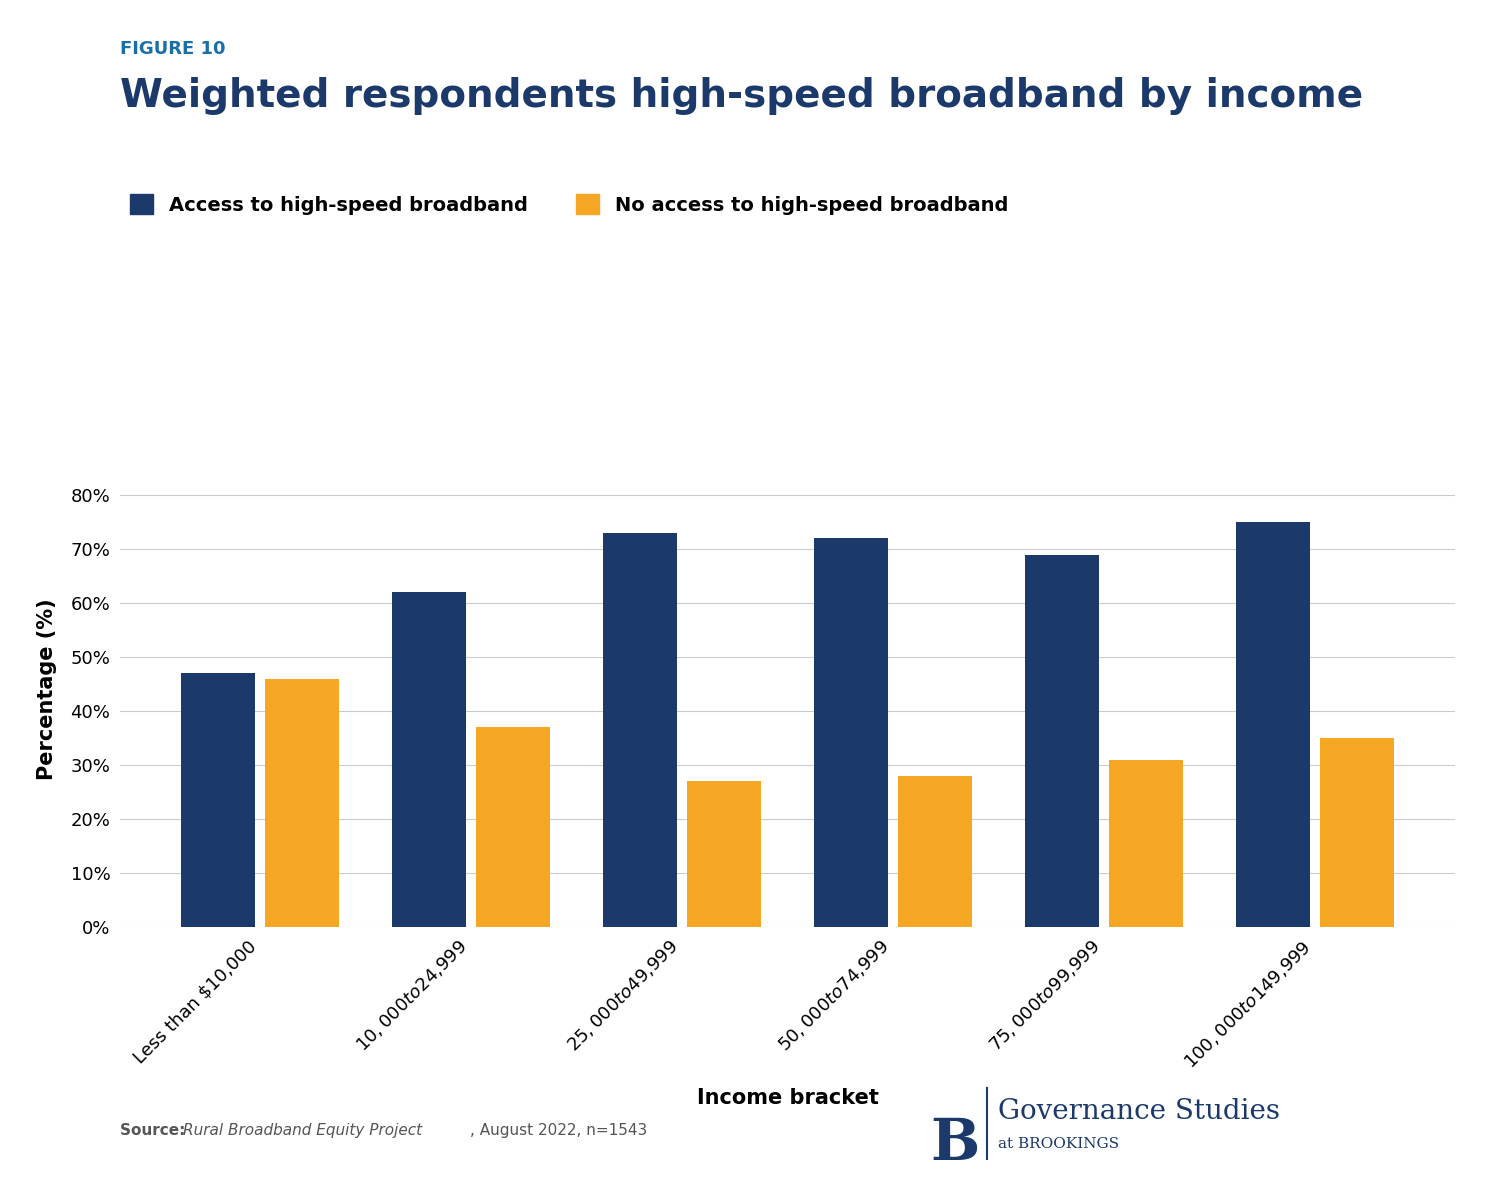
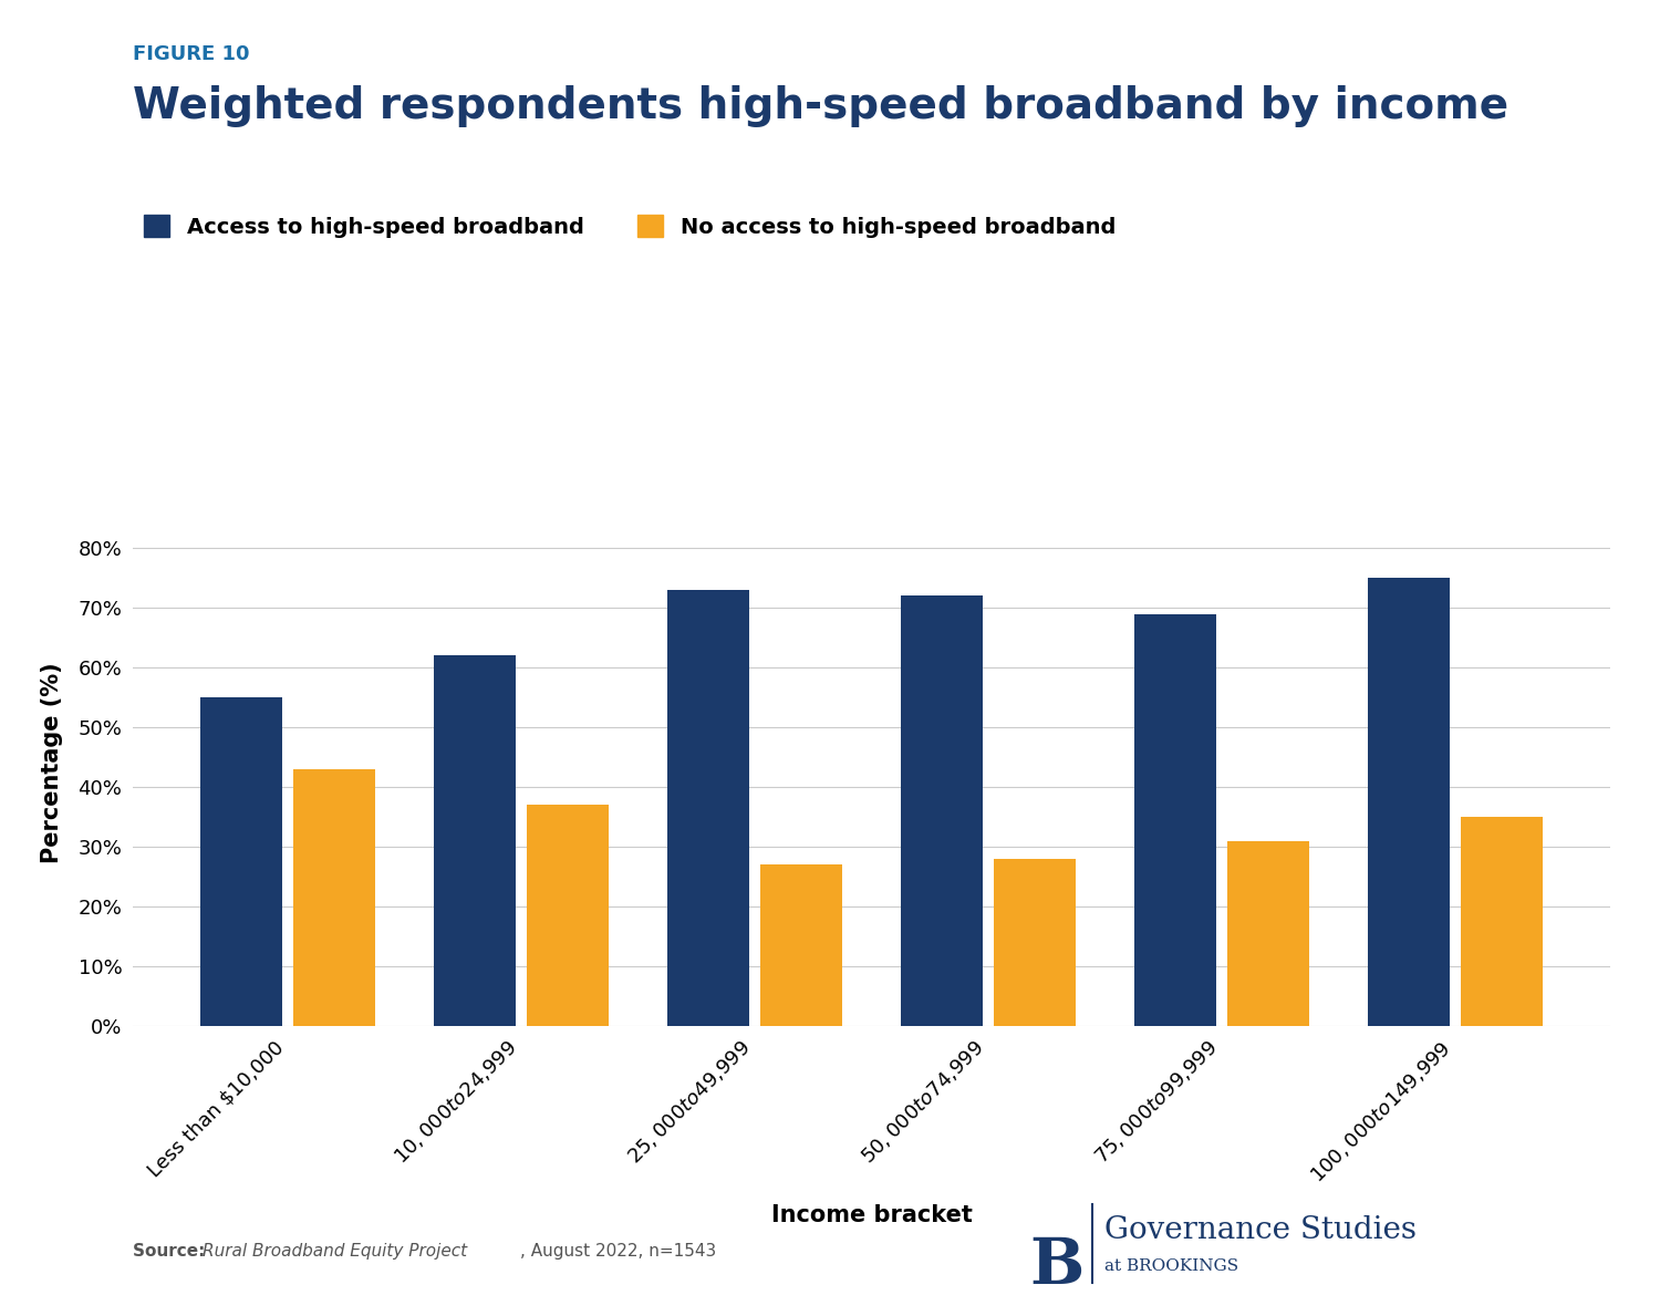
Access to high-speed broadband/Less than $10,000: 47% -> 55%
No access to high-speed broadband/Less than $10,000: 46% -> 43%
